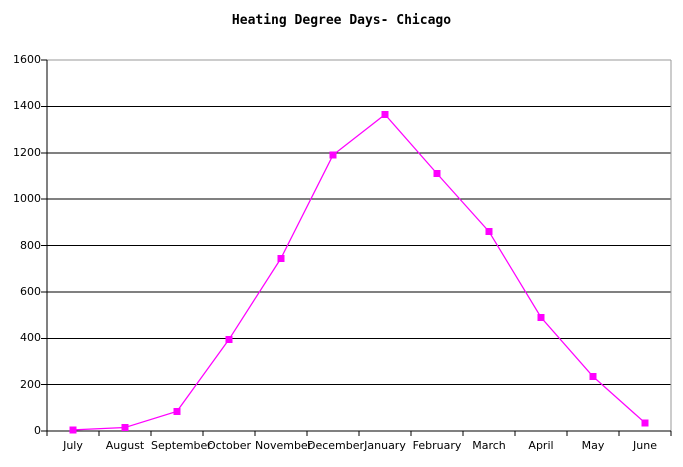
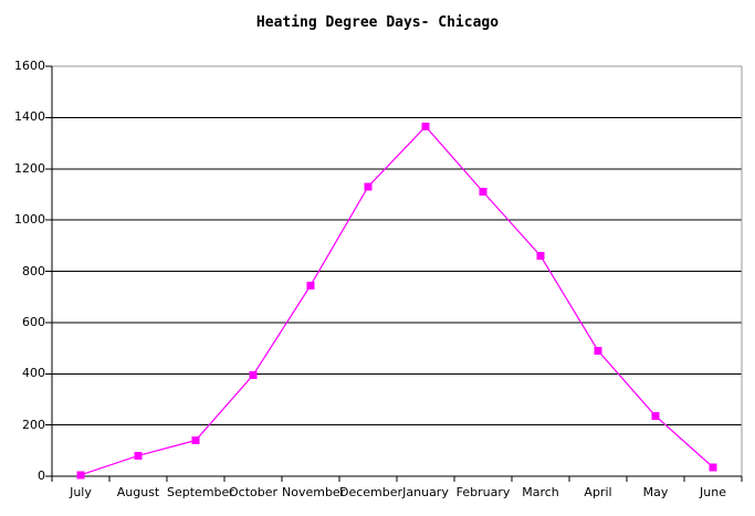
August: 20 -> 80
September: 80 -> 140
December: 1190 -> 1130
